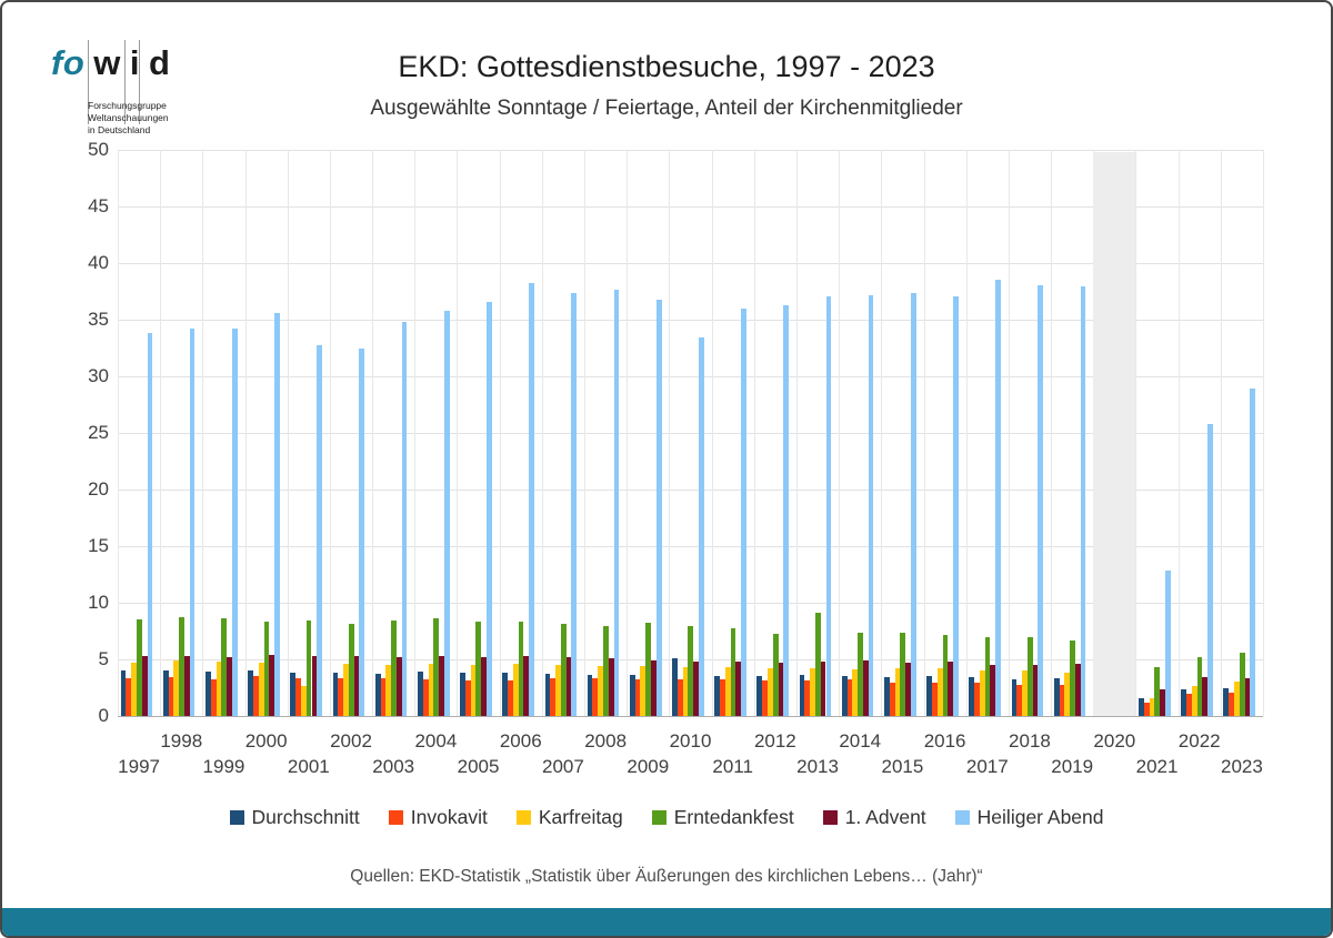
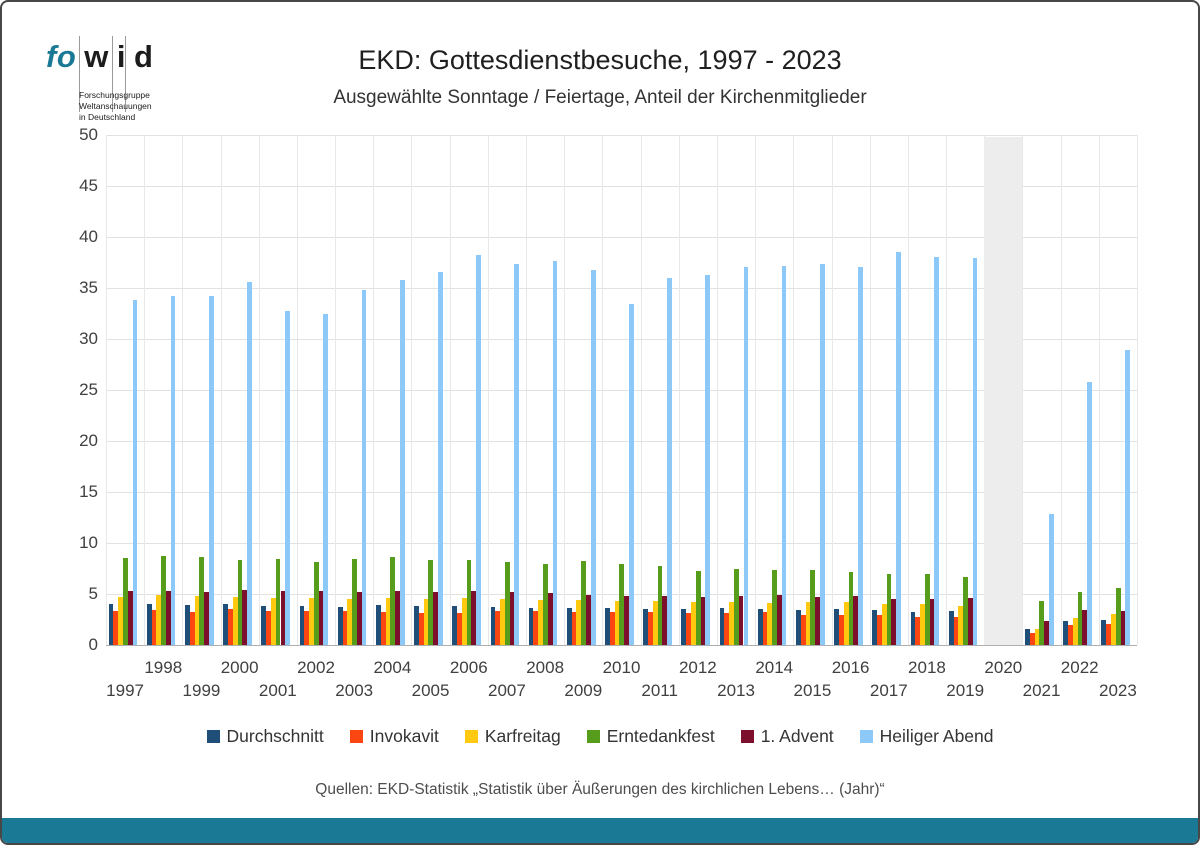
Karfreitag/2001: 2.6 -> 4.6
Durchschnitt/2010: 5.1 -> 3.6
Erntedankfest/2013: 9.1 -> 7.5
